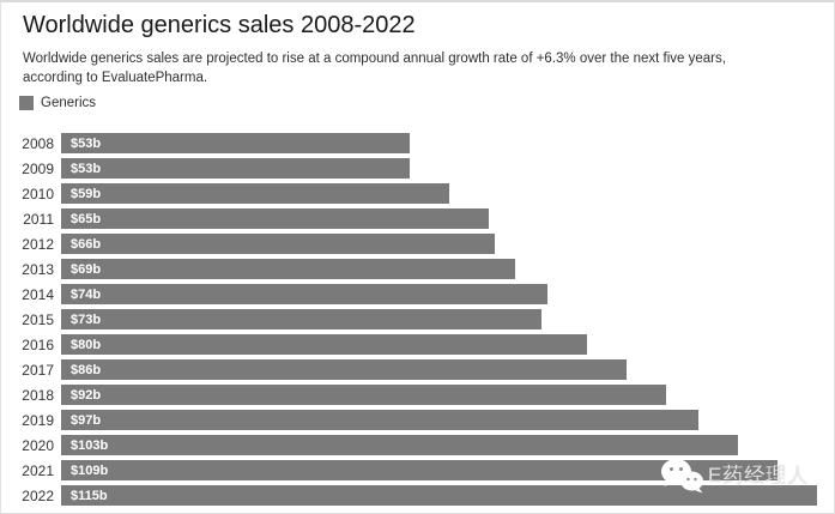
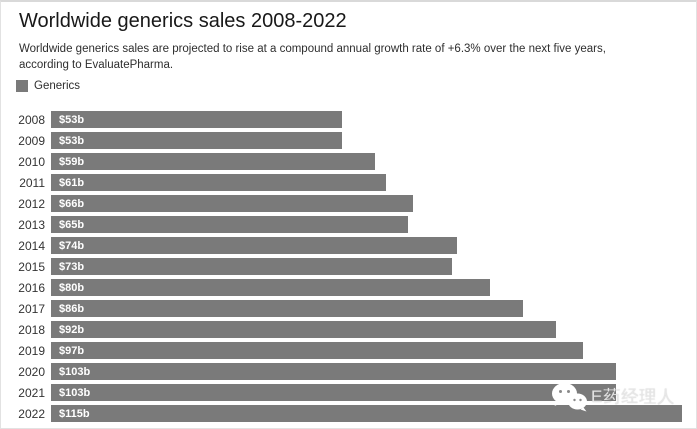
2011: $65b -> $61b
2013: $69b -> $65b
2021: $109b -> $103b
